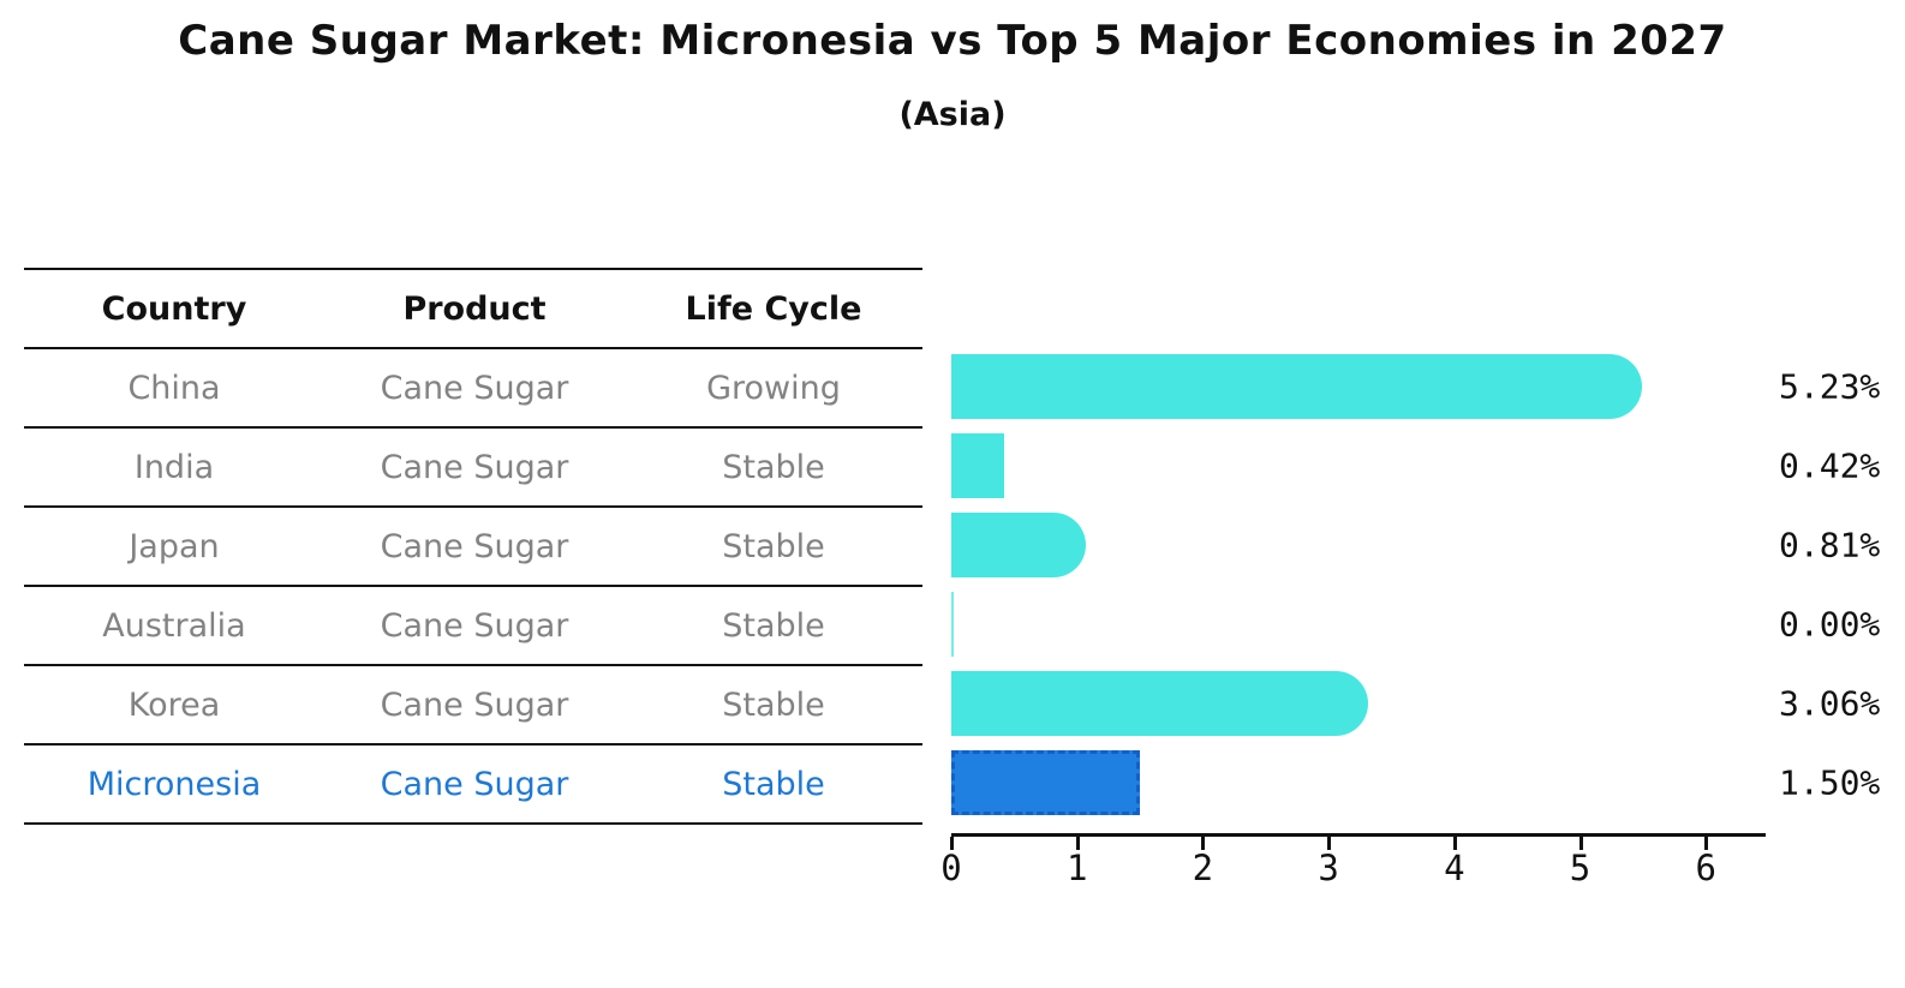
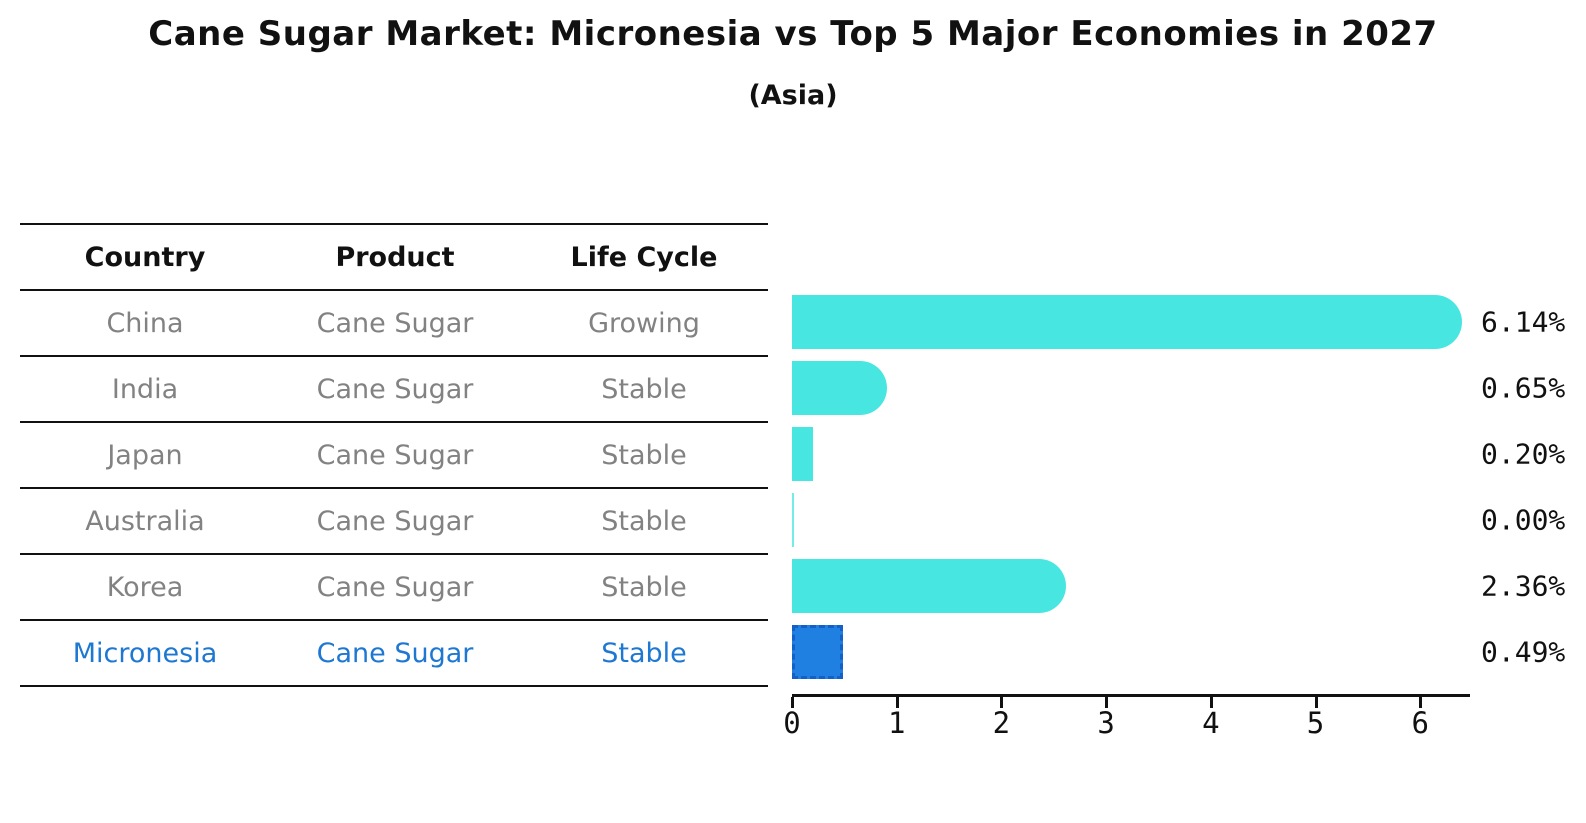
China: 5.23% -> 6.14%
India: 0.42% -> 0.65%
Japan: 0.81% -> 0.20%
Korea: 3.06% -> 2.36%
Micronesia: 1.50% -> 0.49%
